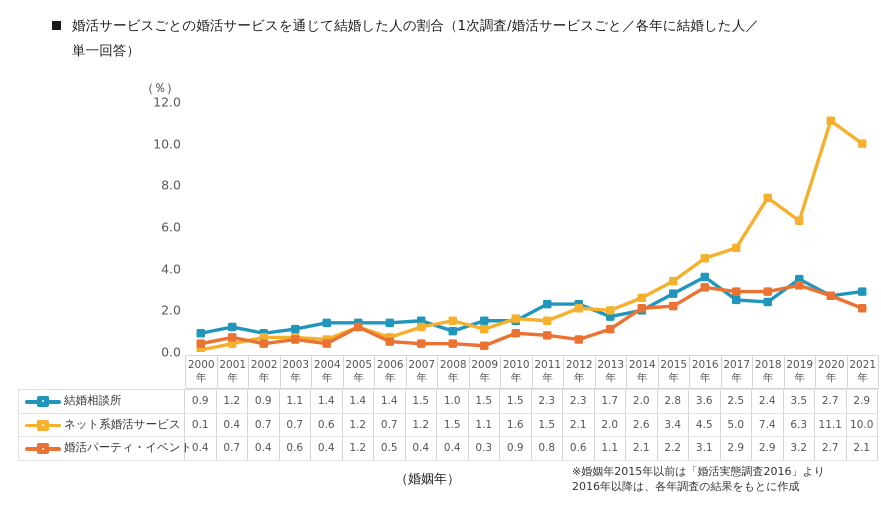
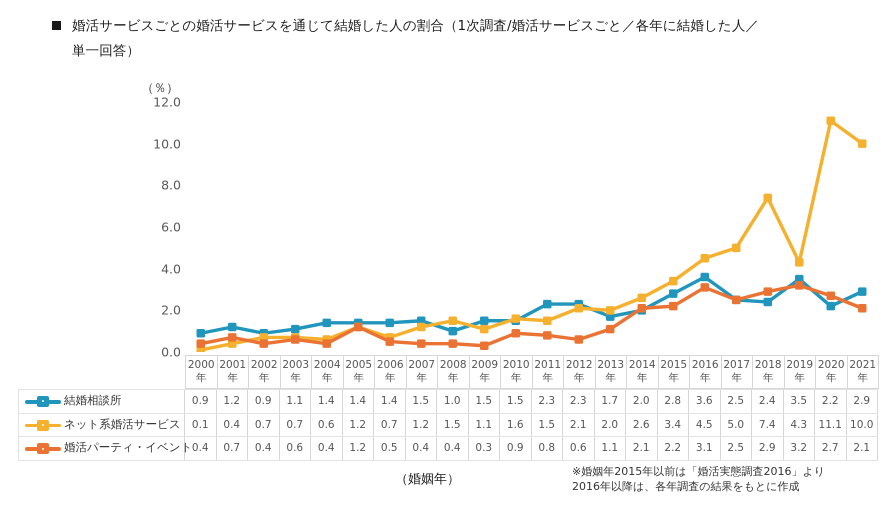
婚活パーティ・イベント/2017年: 2.9 -> 2.5
ネット系婚活サービス/2019年: 6.3 -> 4.3
結婚相談所/2020年: 2.7 -> 2.2
